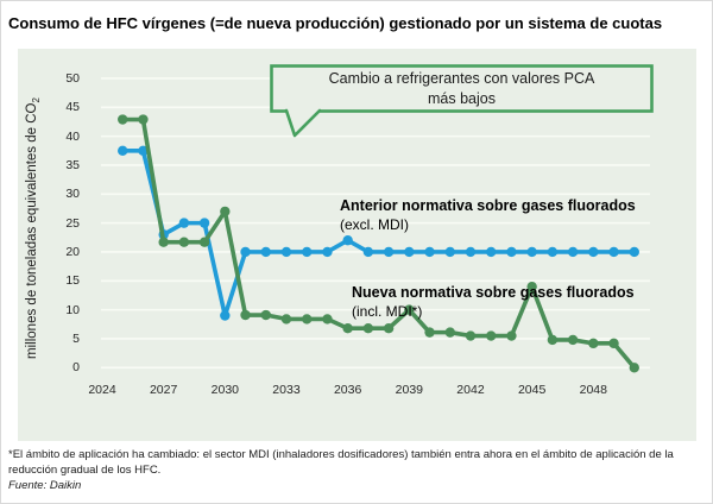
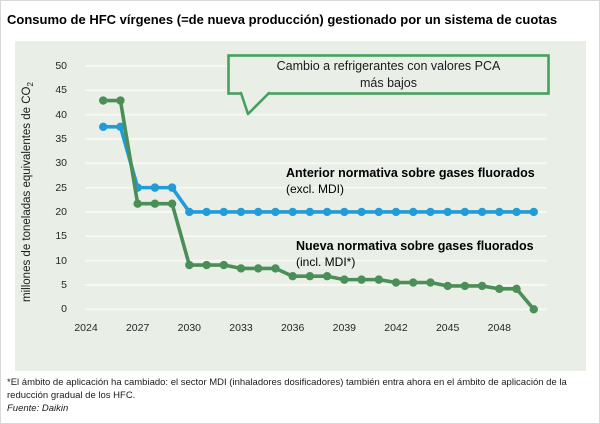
Anterior normativa sobre gases fluorados (excl. MDI)/2027: 23 -> 25
Anterior normativa sobre gases fluorados (excl. MDI)/2030: 9 -> 20
Nueva normativa sobre gases fluorados (incl. MDI*)/2030: 27 -> 9
Anterior normativa sobre gases fluorados (excl. MDI)/2036: 22 -> 20
Nueva normativa sobre gases fluorados (incl. MDI*)/2039: 10 -> 6
Nueva normativa sobre gases fluorados (incl. MDI*)/2045: 14 -> 5
